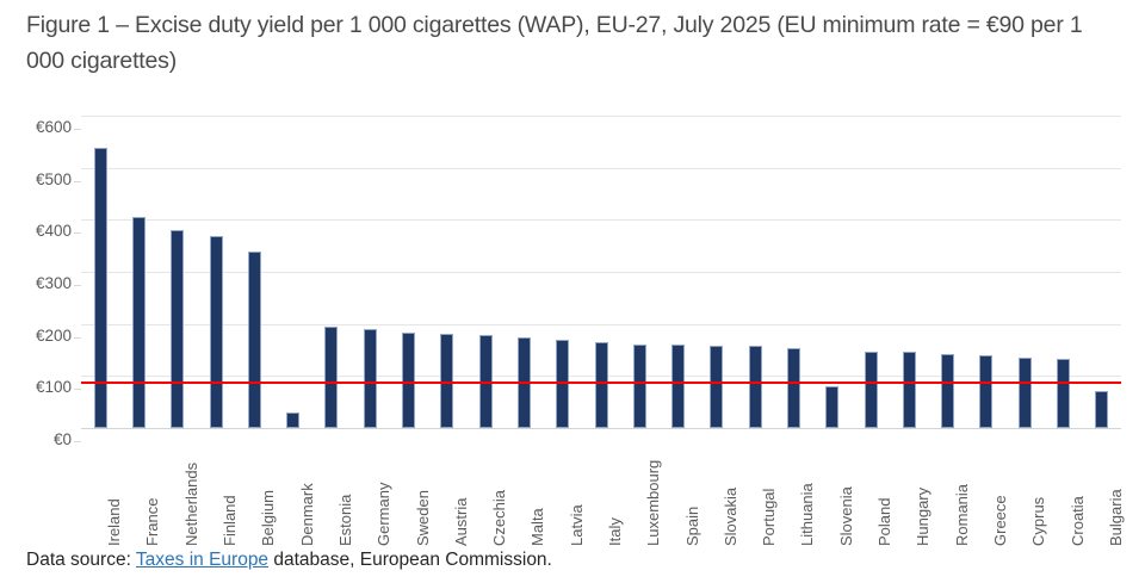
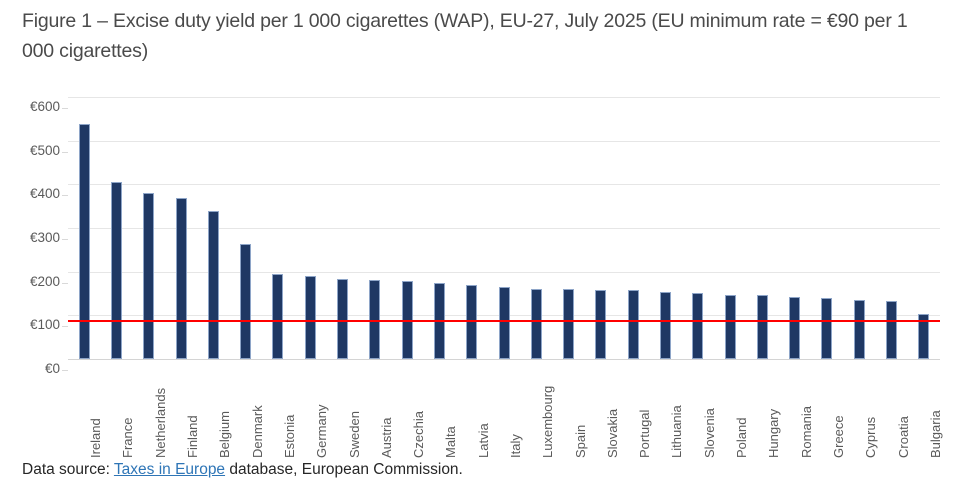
Denmark: €30 -> €260
Slovenia: €80 -> €150
Bulgaria: €70 -> €100
